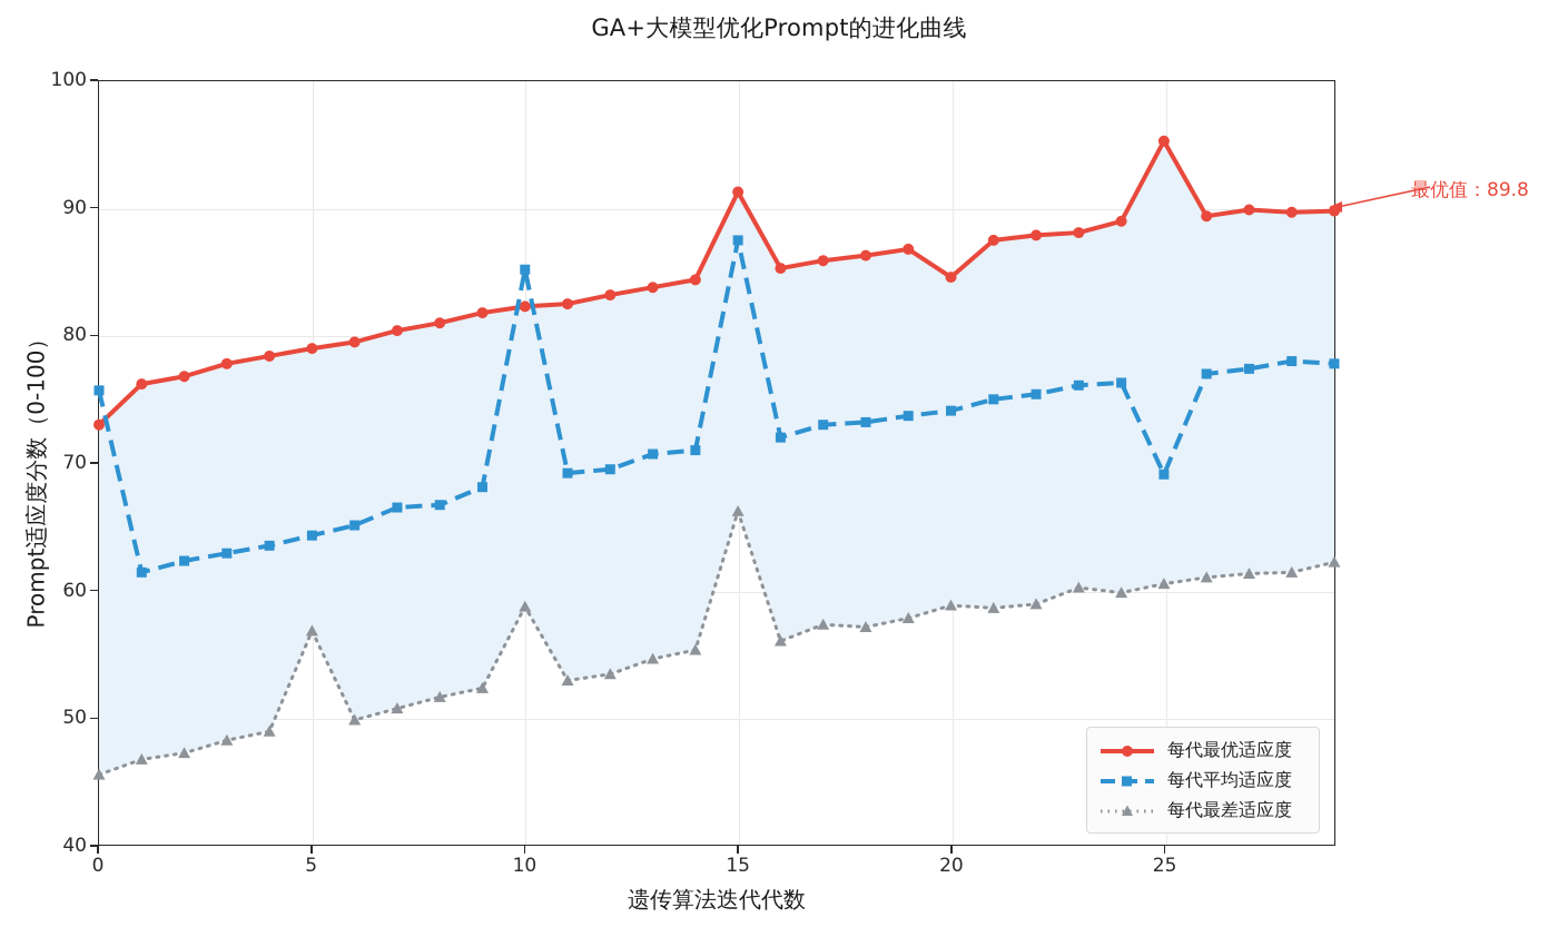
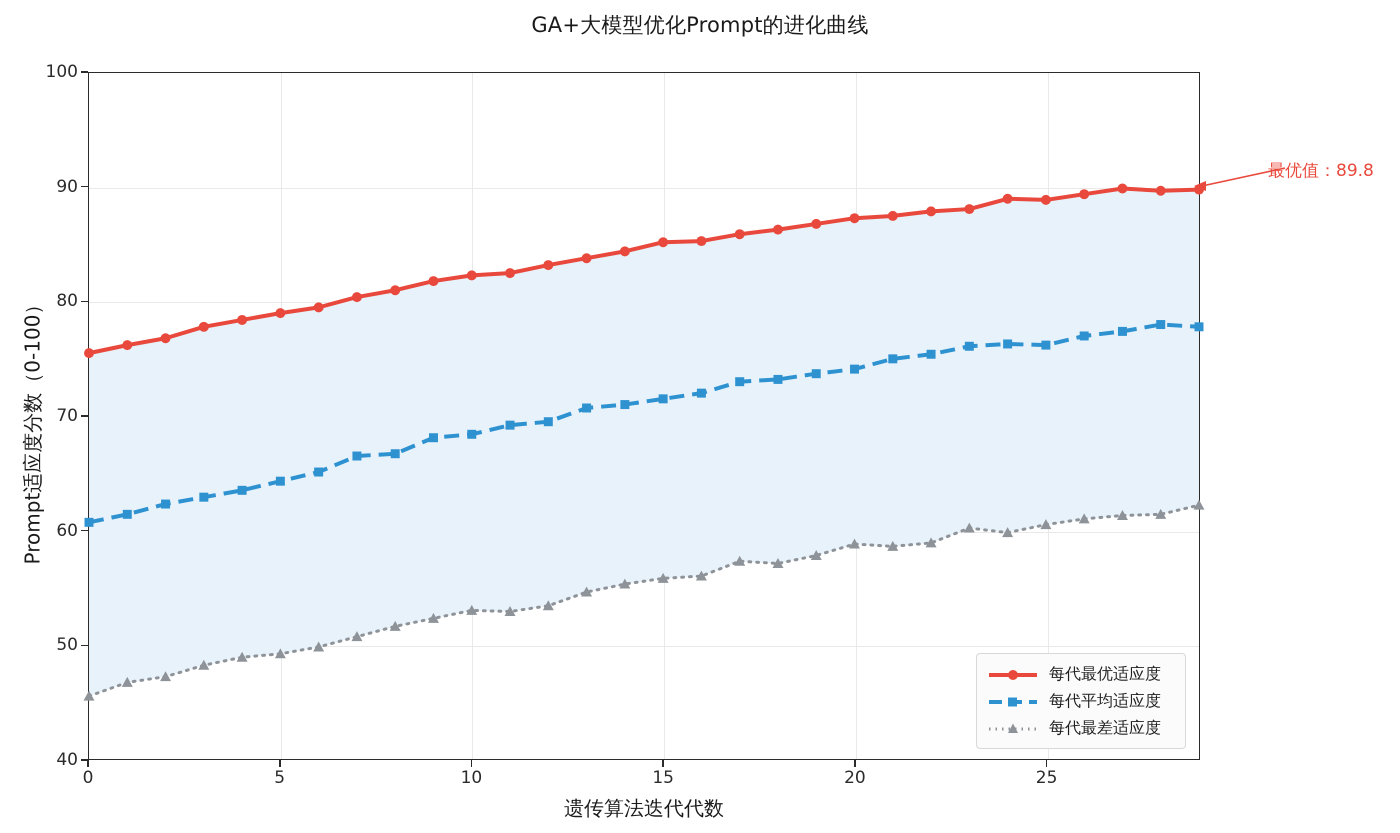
每代最优适应度/0: 73.0 -> 75.5
每代平均适应度/0: 75.7 -> 60.7
每代最差适应度/5: 56.8 -> 49.2
每代平均适应度/10: 85.2 -> 68.4
每代最差适应度/10: 58.7 -> 53.0
每代最优适应度/15: 91.3 -> 85.2
每代平均适应度/15: 87.5 -> 71.5
每代最差适应度/15: 66.2 -> 55.8
每代最优适应度/20: 84.6 -> 87.3
每代最优适应度/25: 95.3 -> 88.9
每代平均适应度/25: 69.1 -> 76.2
